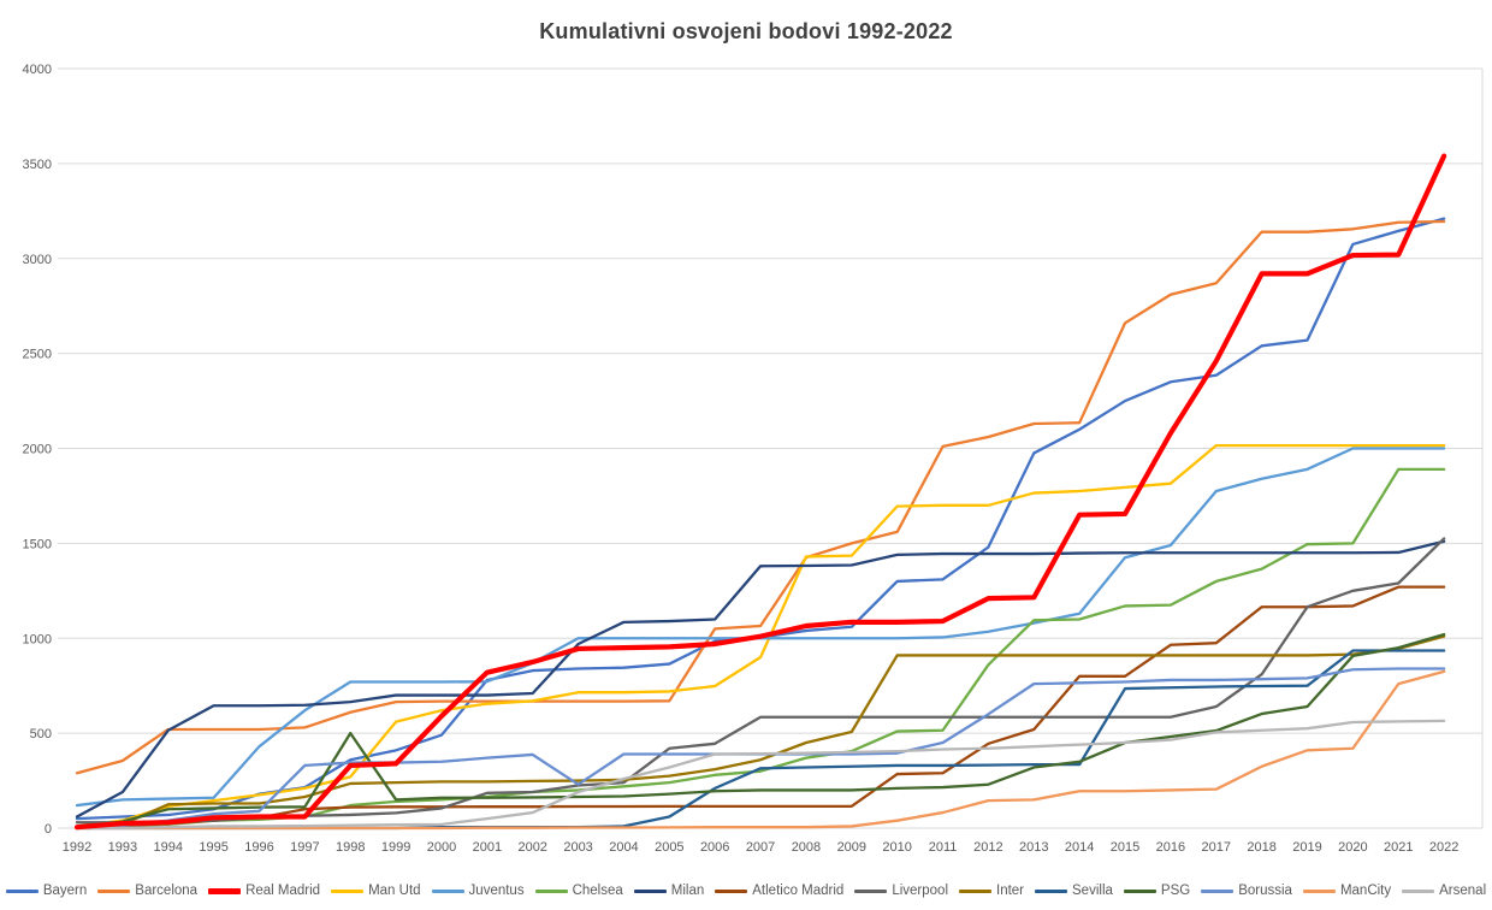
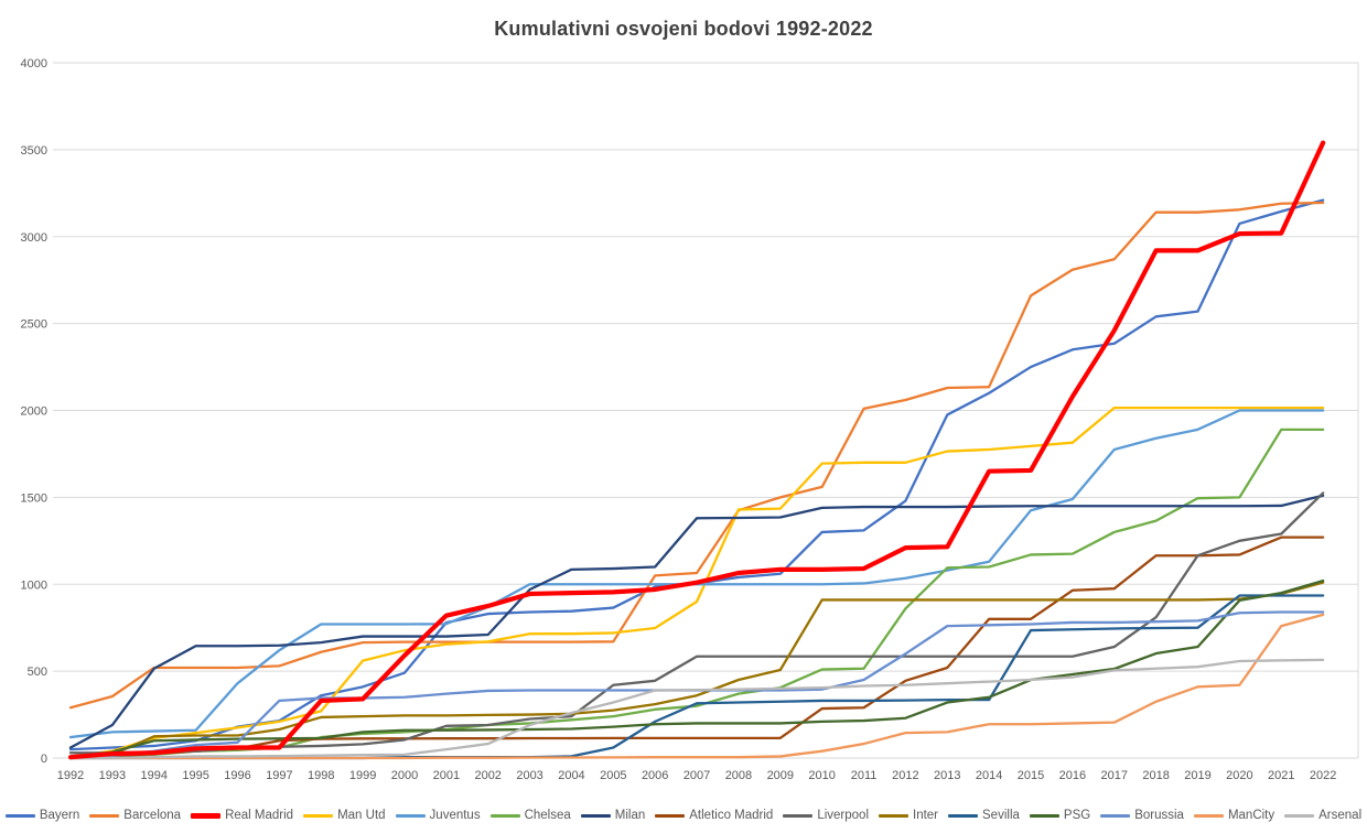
PSG/1998: 500 -> 120
Borussia/2003: 230 -> 390
